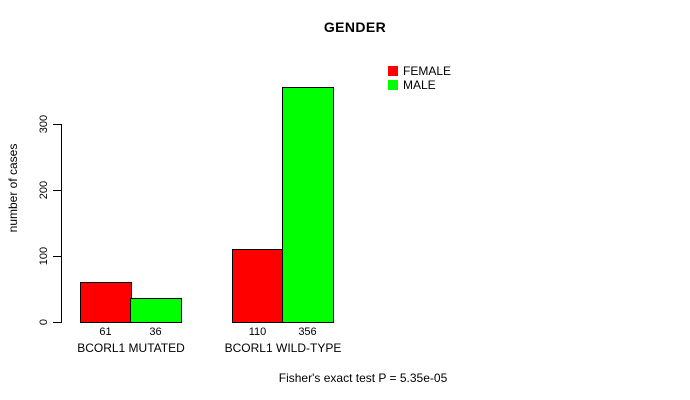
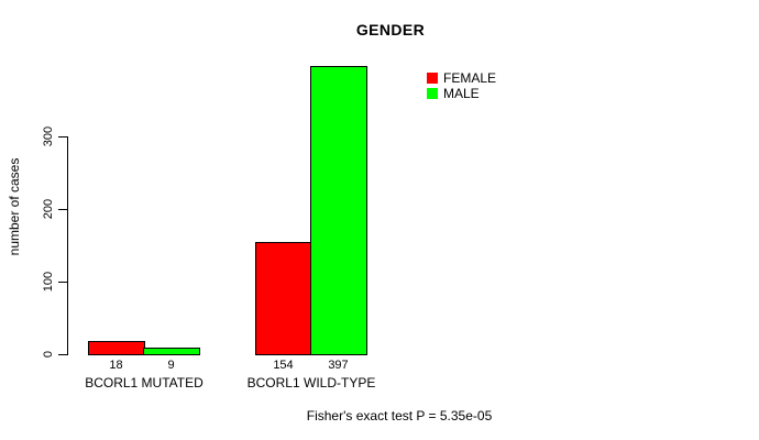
FEMALE/BCORL1 MUTATED: 61 -> 18
MALE/BCORL1 MUTATED: 36 -> 9
FEMALE/BCORL1 WILD-TYPE: 110 -> 154
MALE/BCORL1 WILD-TYPE: 356 -> 397
